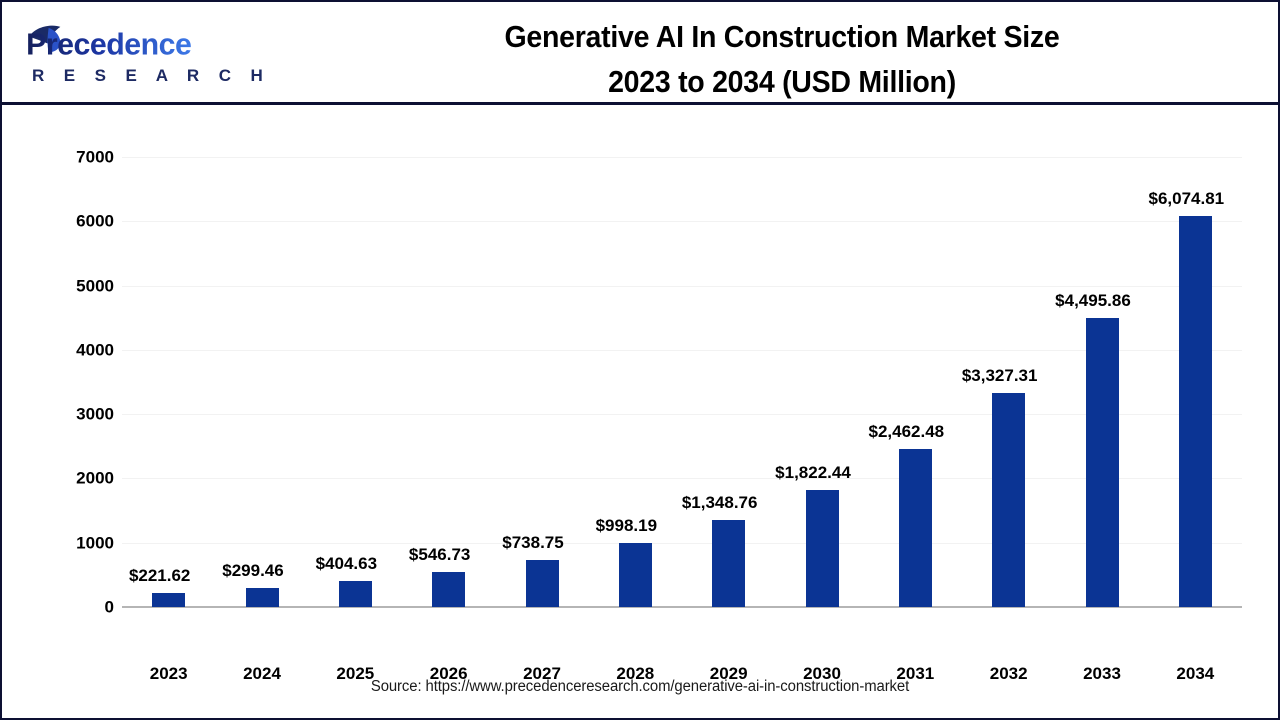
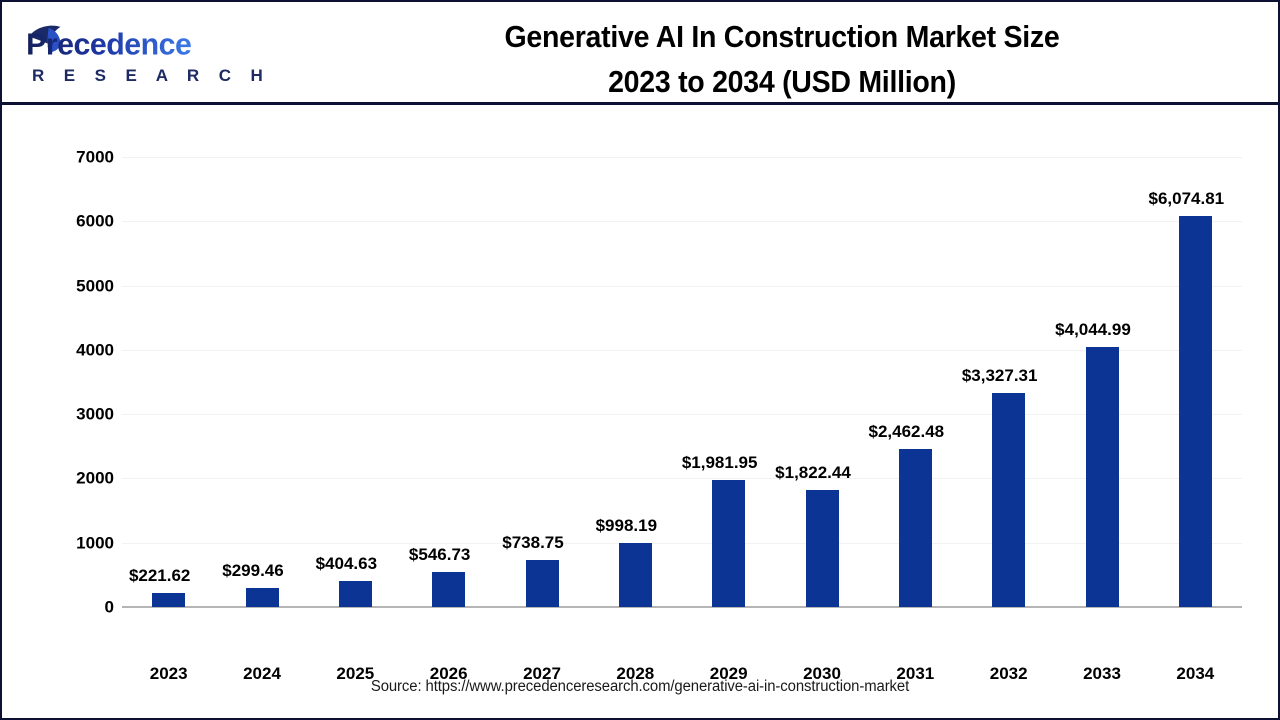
2029: $1,348.76 -> $1,981.95
2033: $4,495.86 -> $4,044.99
